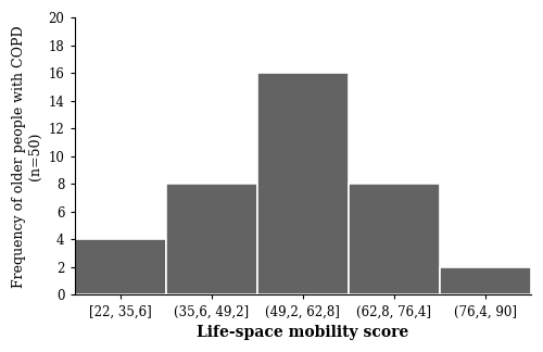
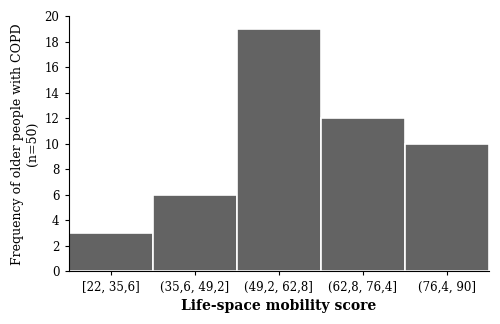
[22, 35,6]: 4 -> 3
(35,6, 49,2]: 8 -> 6
(49,2, 62,8]: 16 -> 19
(62,8, 76,4]: 8 -> 12
(76,4, 90]: 2 -> 10
